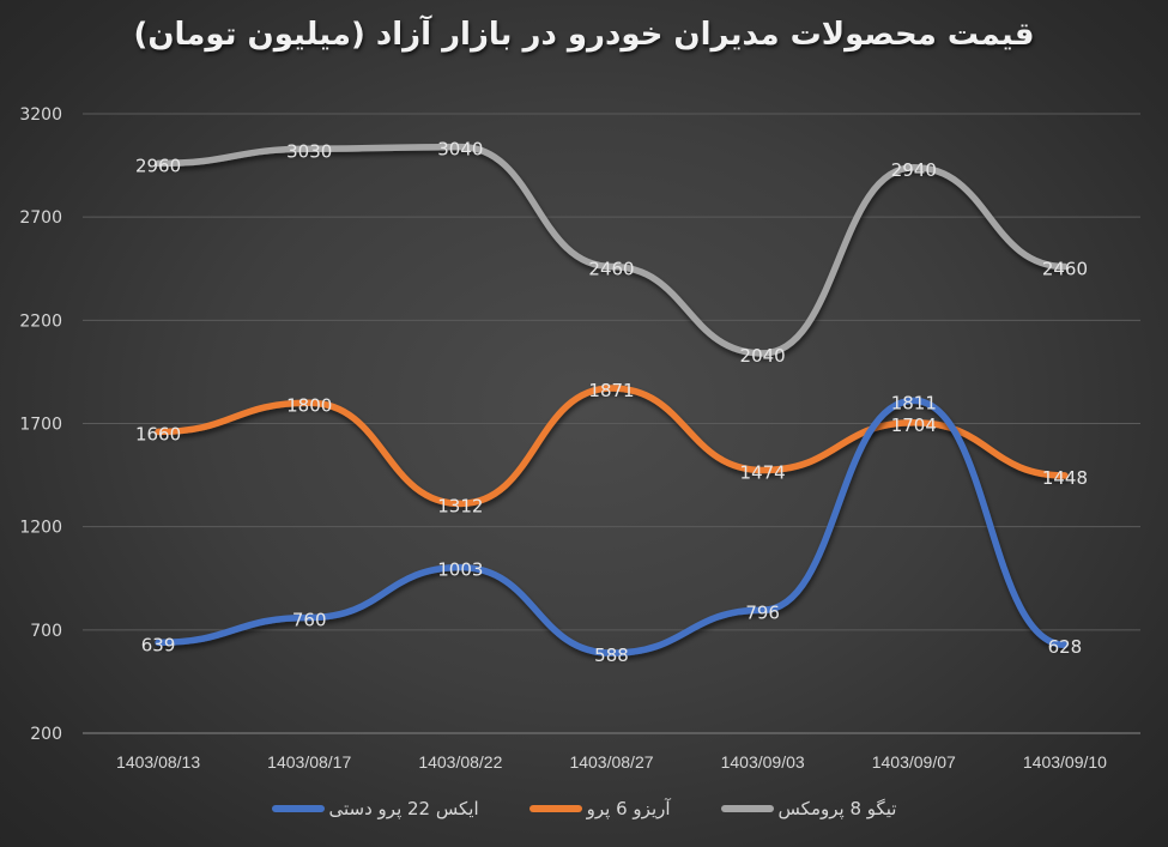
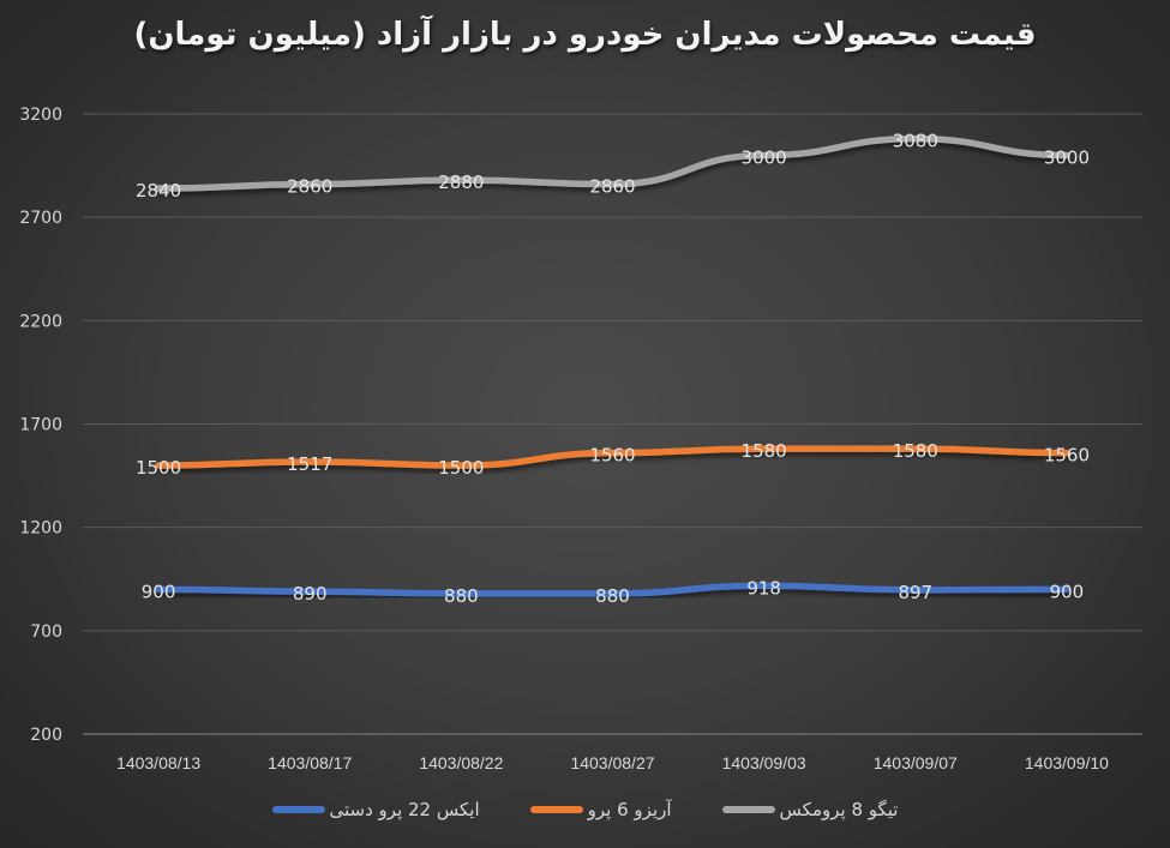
تیگو 8 پرومکس/1403/08/13: 2960 -> 2840
آریزو 6 پرو/1403/08/13: 1660 -> 1500
ایکس 22 پرو دستی/1403/08/13: 639 -> 900
تیگو 8 پرومکس/1403/08/17: 3030 -> 2860
آریزو 6 پرو/1403/08/17: 1800 -> 1517
ایکس 22 پرو دستی/1403/08/17: 760 -> 890
تیگو 8 پرومکس/1403/08/22: 3040 -> 2880
آریزو 6 پرو/1403/08/22: 1312 -> 1500
ایکس 22 پرو دستی/1403/08/22: 1003 -> 880
تیگو 8 پرومکس/1403/08/27: 2460 -> 2860
آریزو 6 پرو/1403/08/27: 1871 -> 1560
ایکس 22 پرو دستی/1403/08/27: 588 -> 880
تیگو 8 پرومکس/1403/09/03: 2040 -> 3000
آریزو 6 پرو/1403/09/03: 1474 -> 1580
ایکس 22 پرو دستی/1403/09/03: 796 -> 918
تیگو 8 پرومکس/1403/09/07: 2940 -> 3080
آریزو 6 پرو/1403/09/07: 1704 -> 1580
ایکس 22 پرو دستی/1403/09/07: 1811 -> 897
تیگو 8 پرومکس/1403/09/10: 2460 -> 3000
آریزو 6 پرو/1403/09/10: 1448 -> 1560
ایکس 22 پرو دستی/1403/09/10: 628 -> 900
